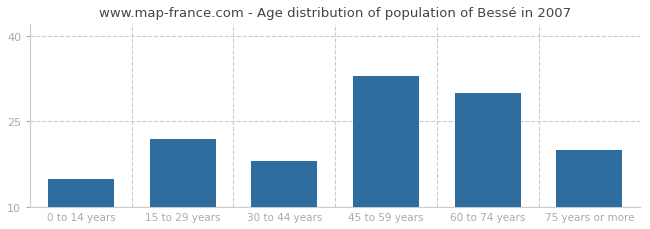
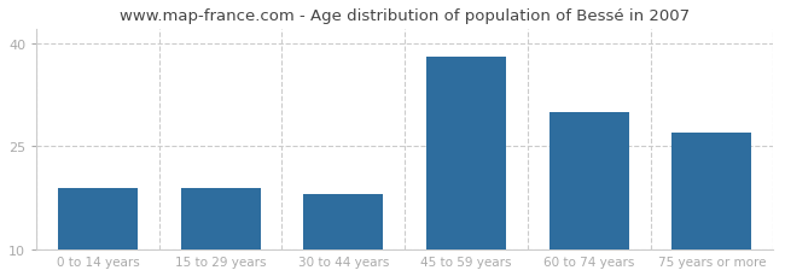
0 to 14 years: 15 -> 19
15 to 29 years: 22 -> 19
45 to 59 years: 33 -> 38
75 years or more: 20 -> 27
